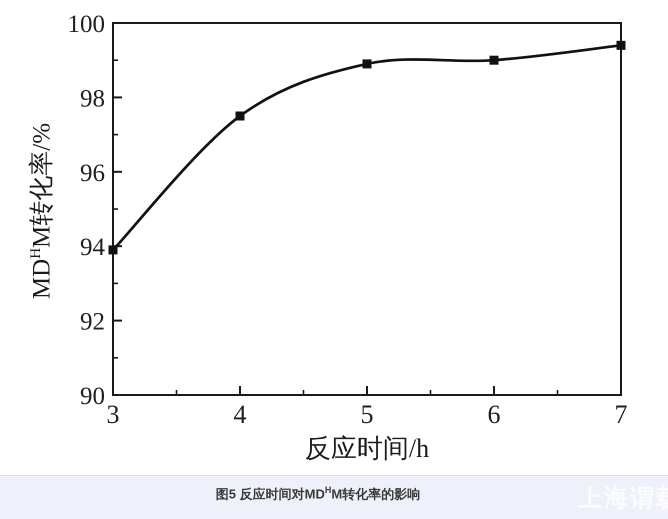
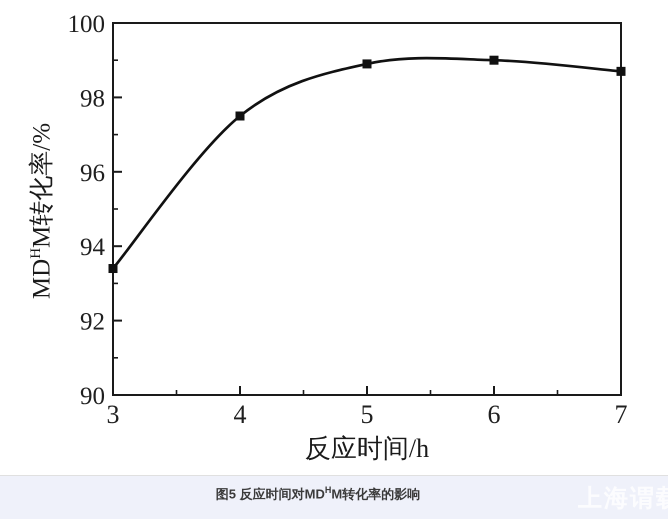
3: 93.9 -> 93.4
7: 99.4 -> 98.7
